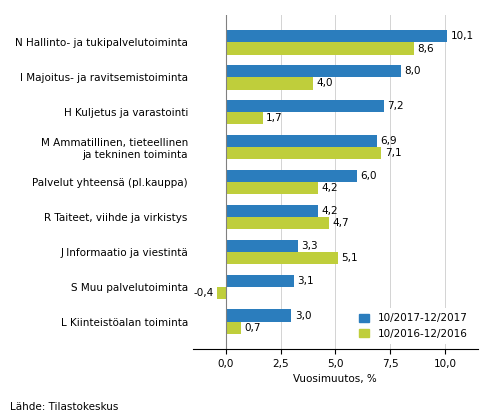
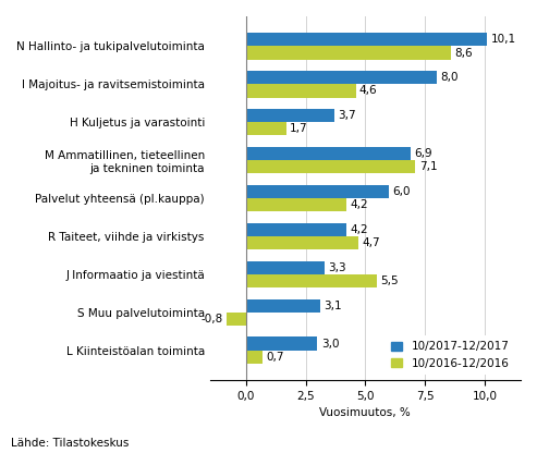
10/2016-12/2016/I Majoitus- ja ravitsemistoiminta: 4,0 -> 4,6
10/2017-12/2017/H Kuljetus ja varastointi: 7,2 -> 3,7
10/2016-12/2016/J Informaatio ja viestintä: 5,1 -> 5,5
10/2016-12/2016/S Muu palvelutoiminta: -0,4 -> -0,8
